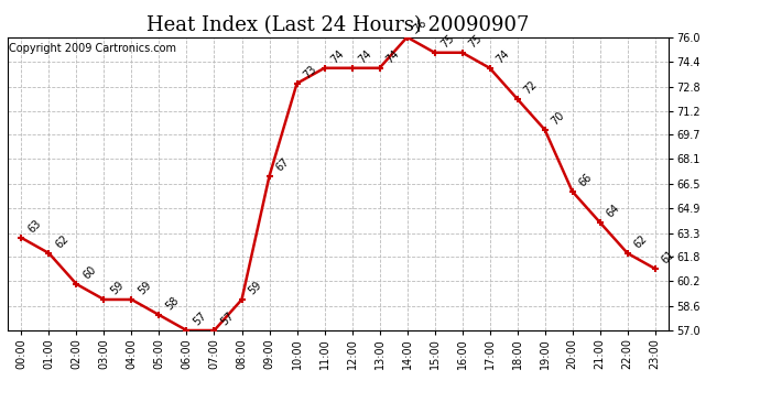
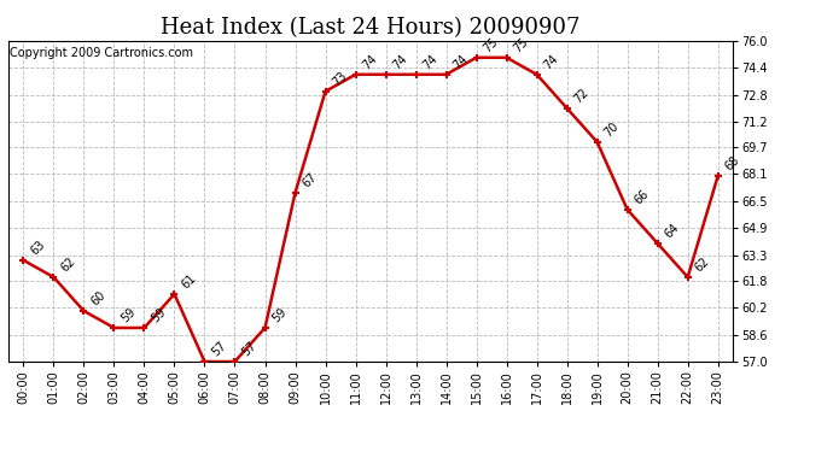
05:00: 58 -> 61
14:00: 76 -> 74
23:00: 61 -> 68
